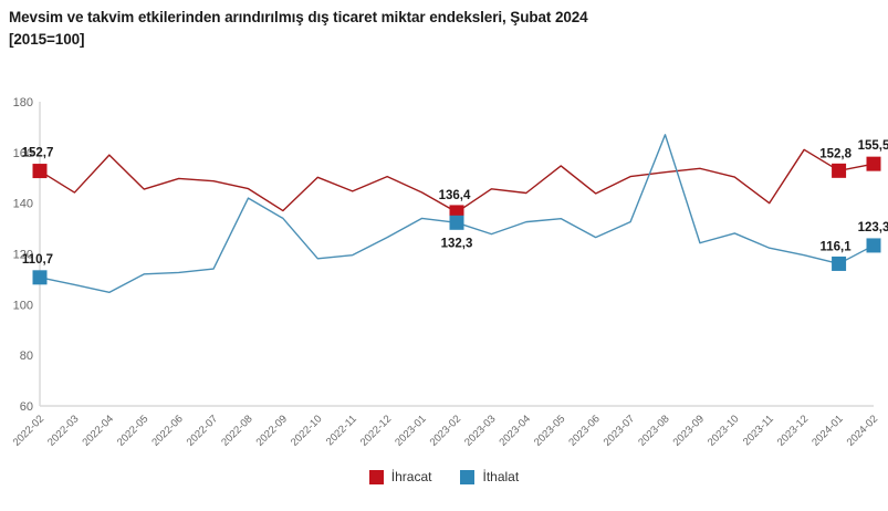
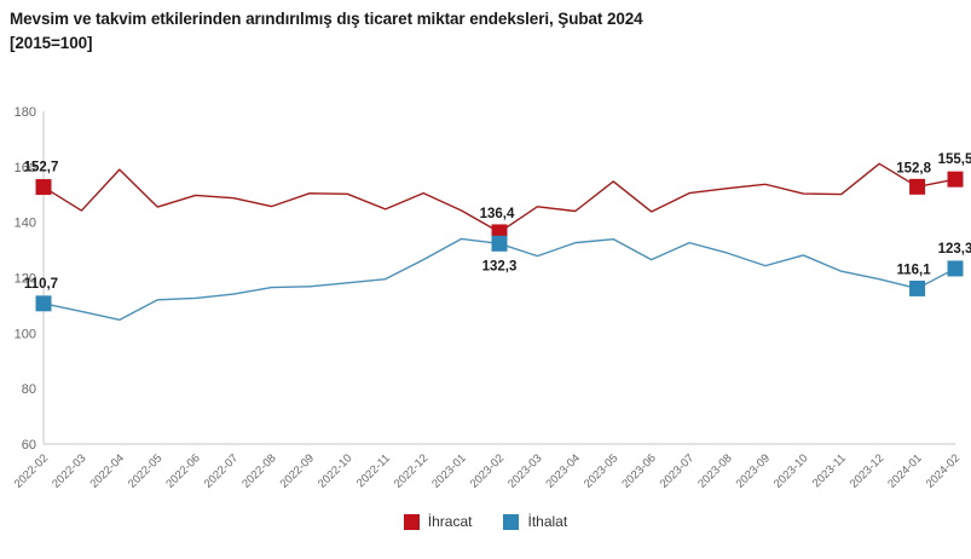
İthalat/2022-08: 142 -> 116
İhracat/2022-09: 137 -> 150
İthalat/2022-09: 134 -> 117
İthalat/2023-08: 167 -> 129
İhracat/2023-11: 140 -> 150
